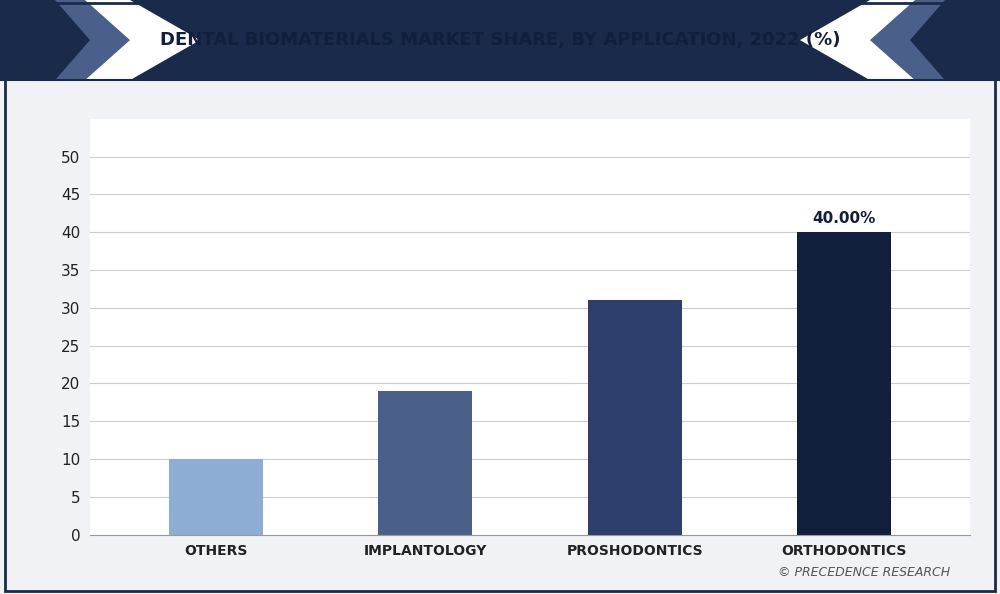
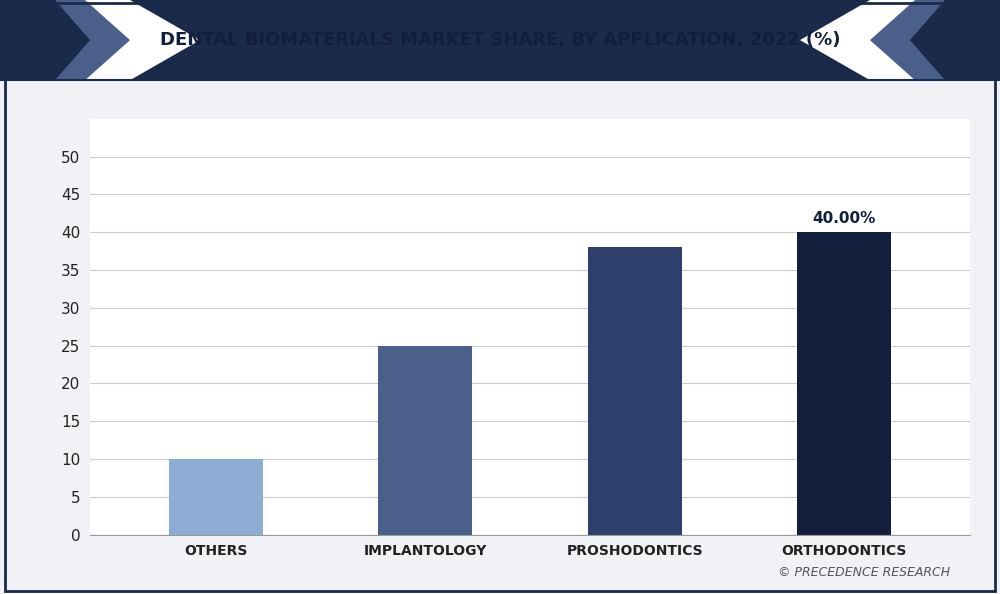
IMPLANTOLOGY: 19 -> 25
PROSHODONTICS: 31 -> 38
